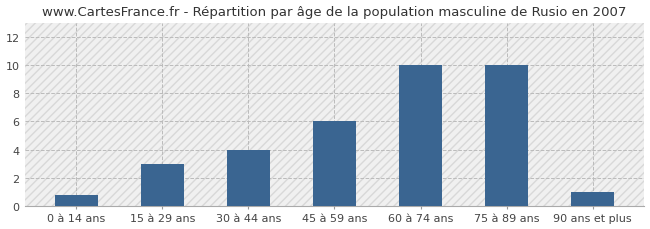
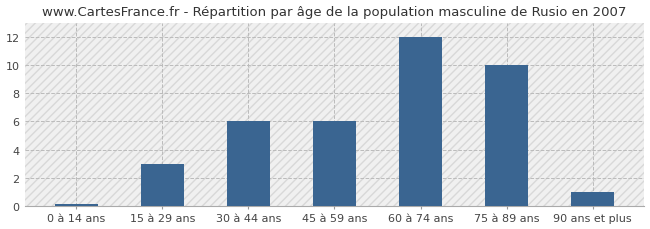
0 à 14 ans: 0.8 -> 0.1
30 à 44 ans: 4.0 -> 6.0
60 à 74 ans: 10.0 -> 12.0
